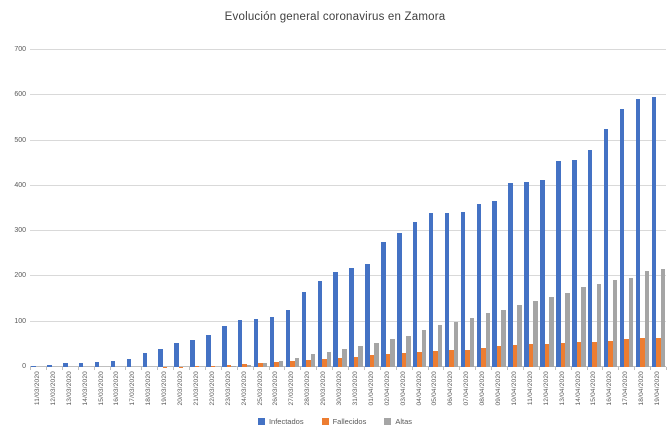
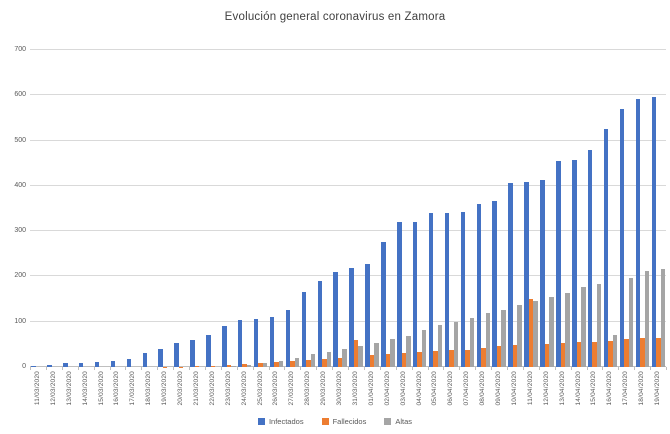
Fallecidos/31/03/2020: 20 -> 60
Infectados/03/04/2020: 300 -> 320
Fallecidos/11/04/2020: 50 -> 150
Altas/16/04/2020: 190 -> 70
